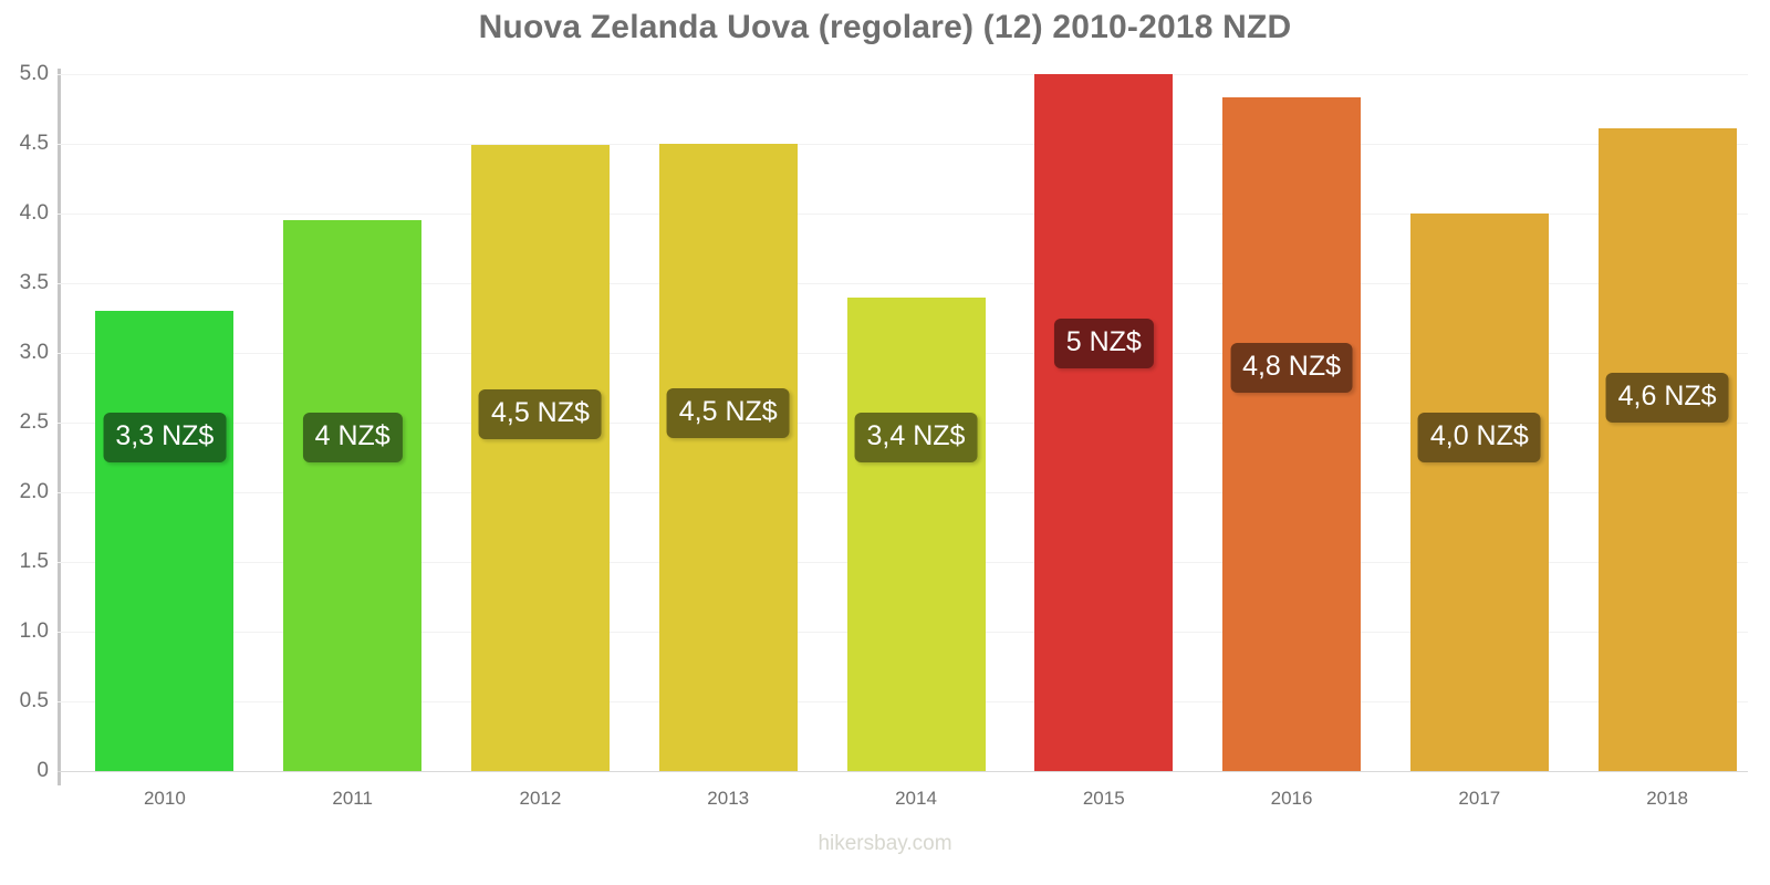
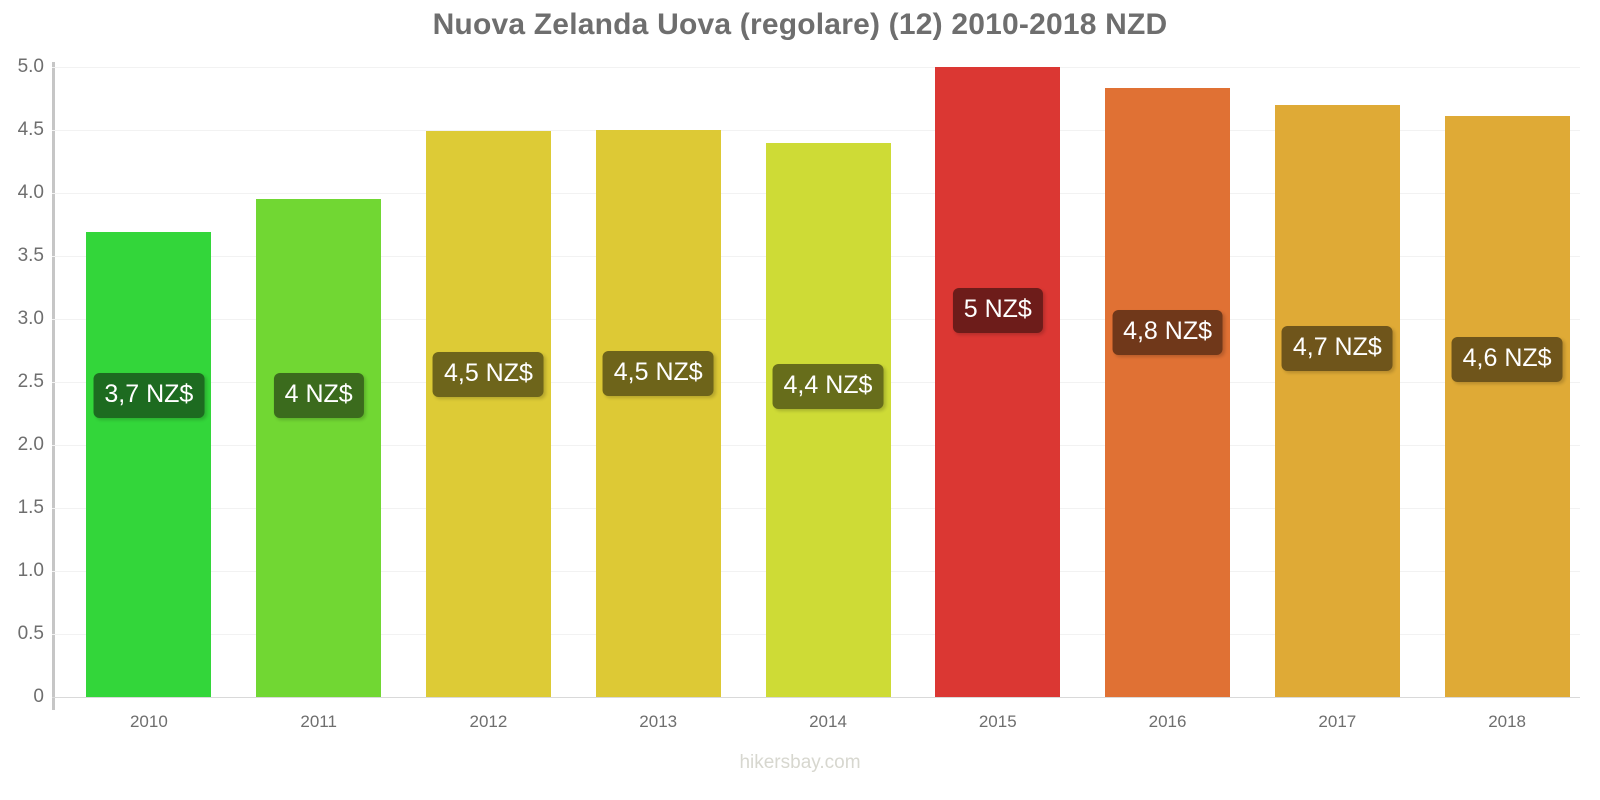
2010: 3,3 -> 3,7
2014: 3,4 -> 4,4
2017: 4,0 -> 4,7
